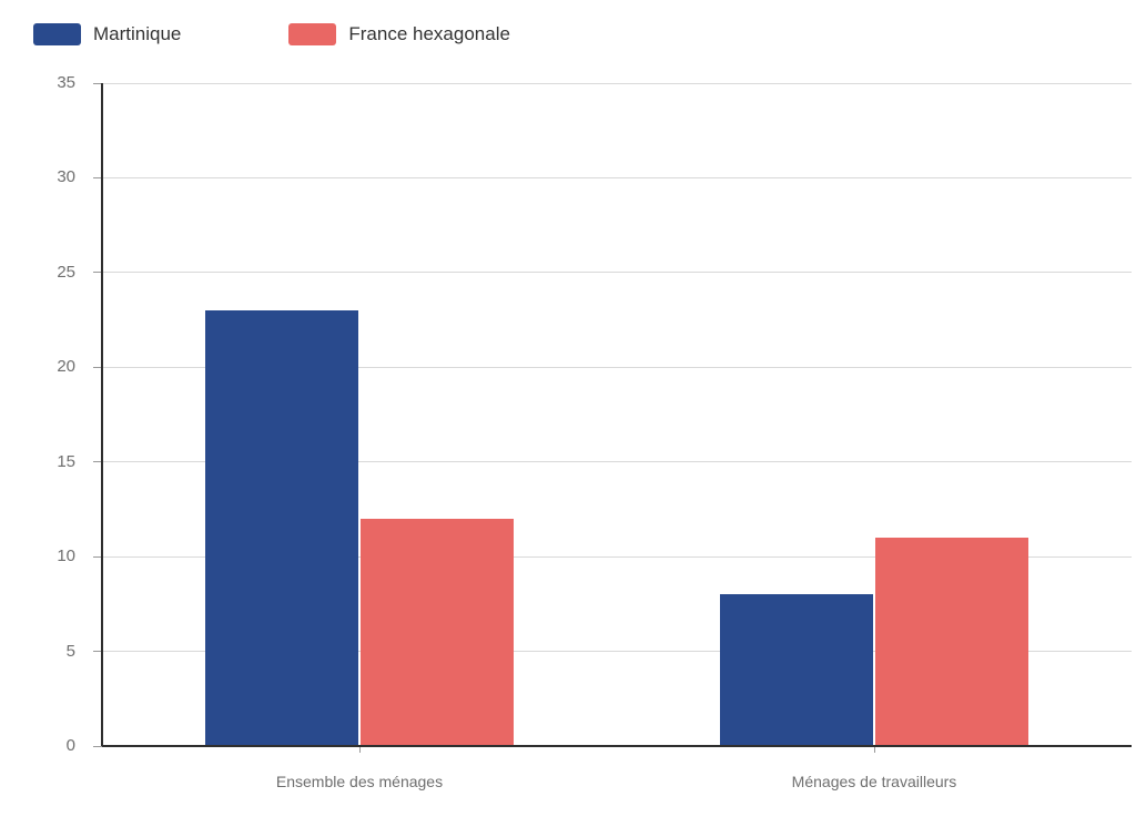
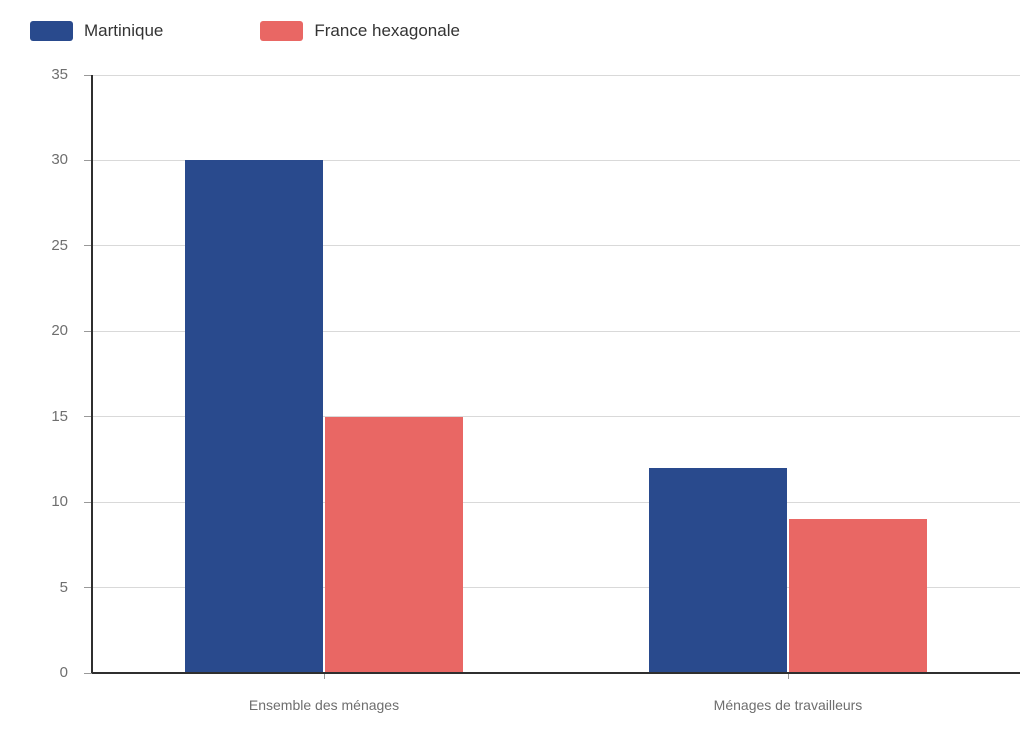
Martinique/Ensemble des ménages: 23 -> 30
France hexagonale/Ensemble des ménages: 12 -> 15
Martinique/Ménages de travailleurs: 8 -> 12
France hexagonale/Ménages de travailleurs: 11 -> 9
